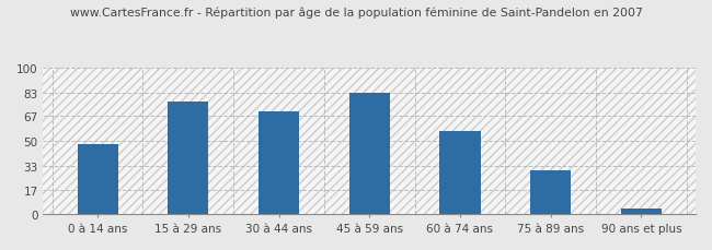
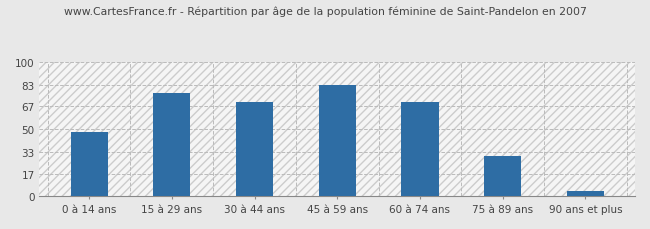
60 à 74 ans: 57 -> 70
